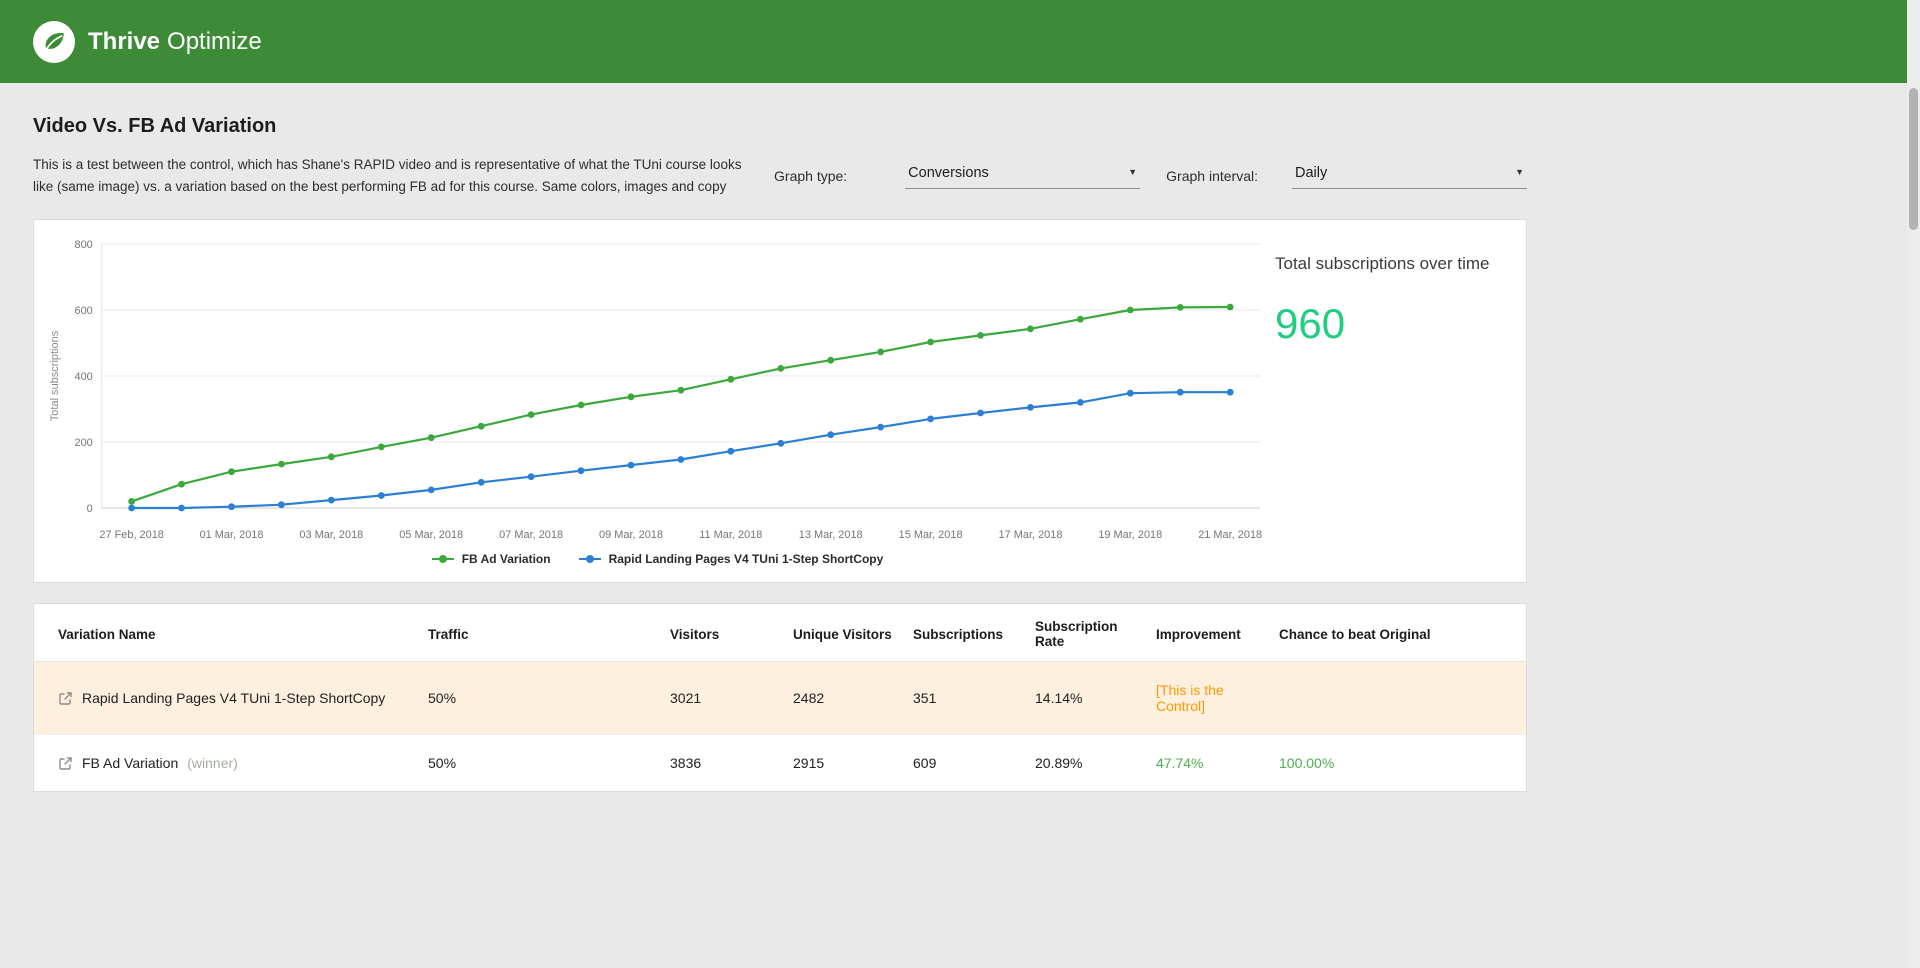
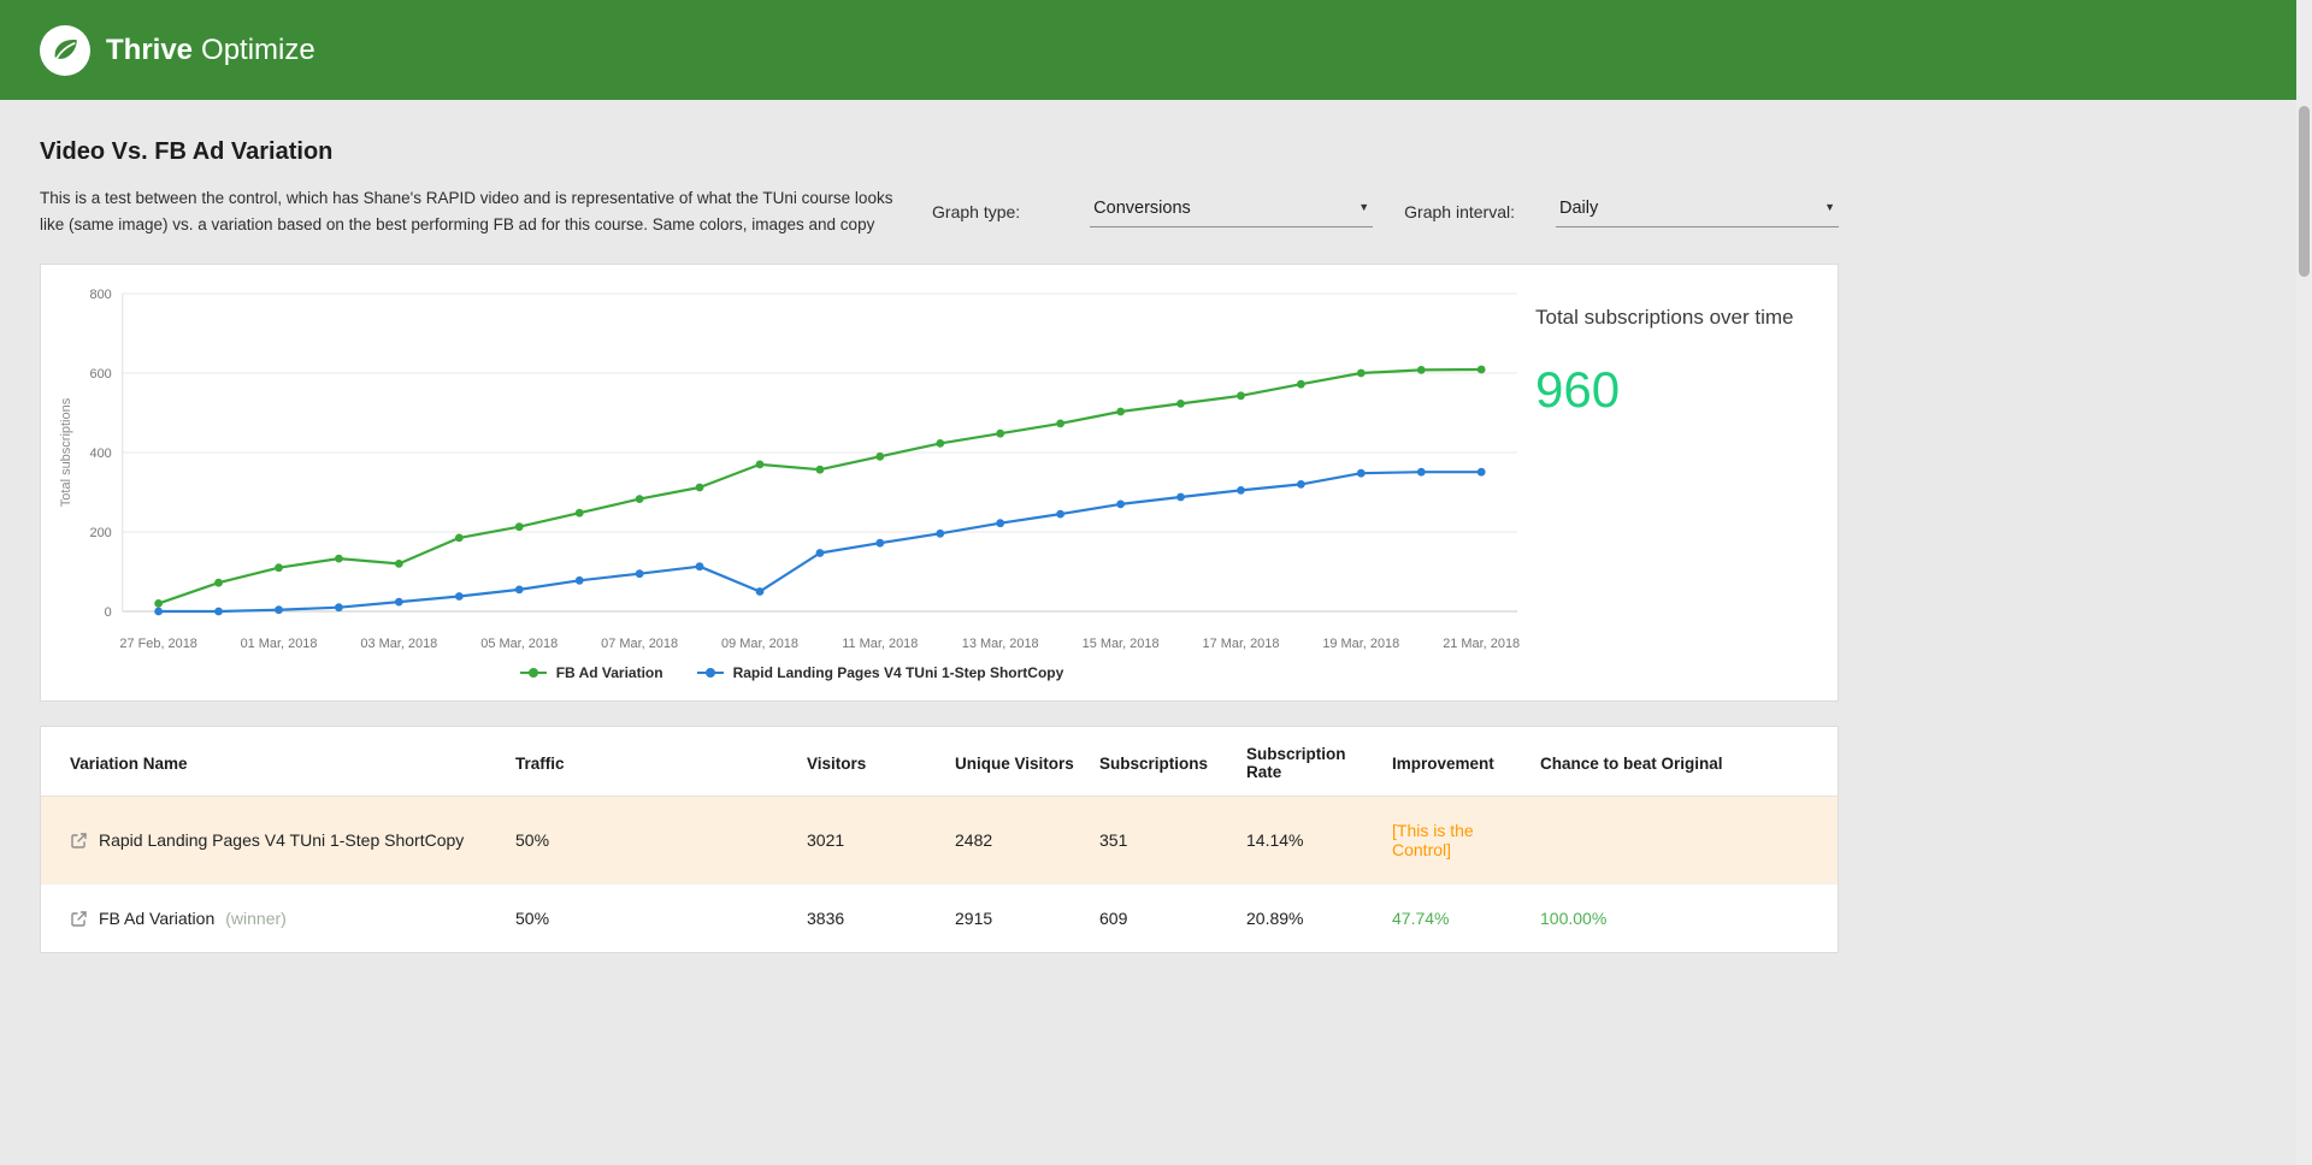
FB Ad Variation/03 Mar, 2018: 160 -> 120
FB Ad Variation/09 Mar, 2018: 340 -> 370
Rapid Landing Pages V4 TUni 1-Step ShortCopy/09 Mar, 2018: 130 -> 50
